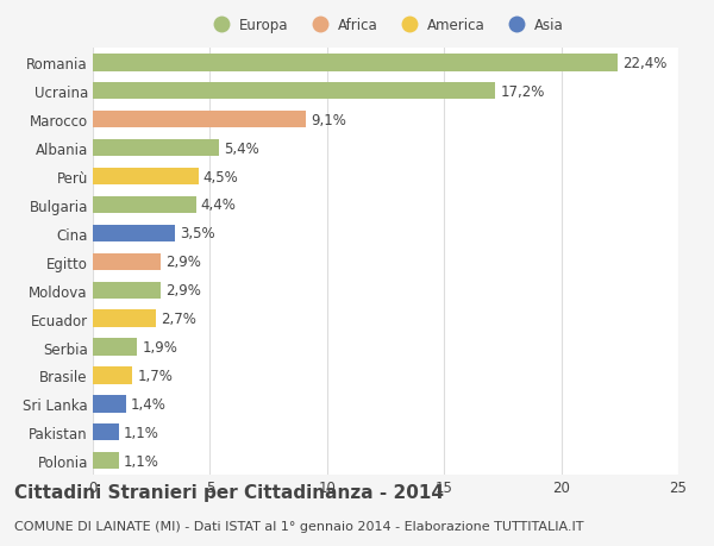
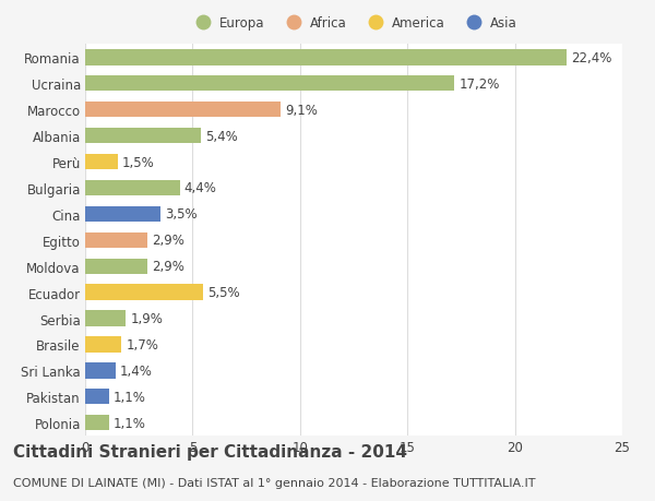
Perù: 4,5% -> 1,5%
Ecuador: 2,7% -> 5,5%
